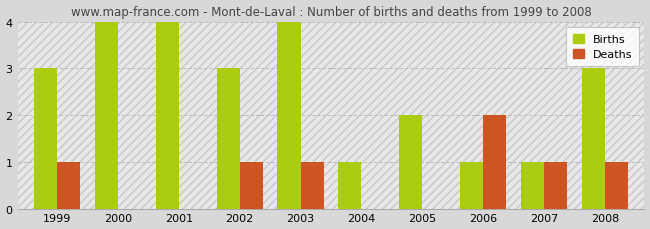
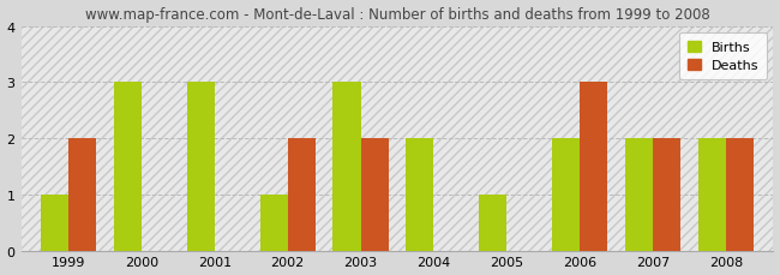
Births/1999: 3 -> 1
Deaths/1999: 1 -> 2
Births/2000: 4 -> 3
Births/2001: 4 -> 3
Births/2002: 3 -> 1
Deaths/2002: 1 -> 2
Births/2003: 4 -> 3
Deaths/2003: 1 -> 2
Births/2004: 1 -> 2
Births/2005: 2 -> 1
Births/2006: 1 -> 2
Deaths/2006: 2 -> 3
Births/2007: 1 -> 2
Deaths/2007: 1 -> 2
Births/2008: 3 -> 2
Deaths/2008: 1 -> 2
